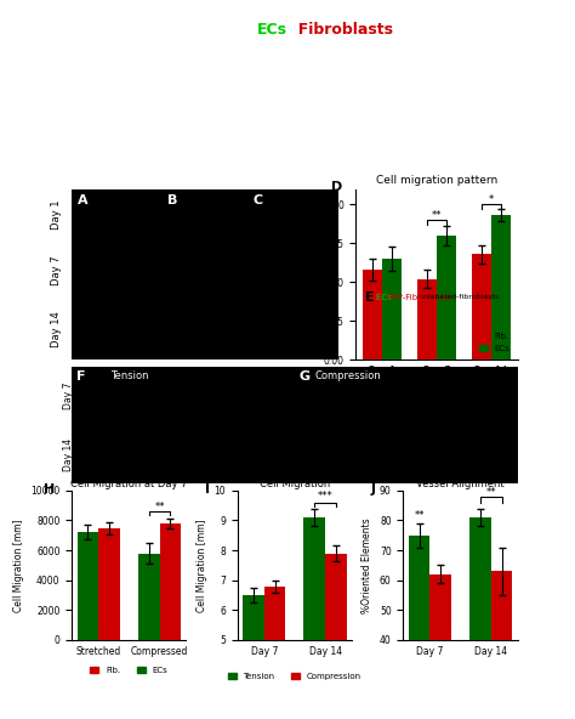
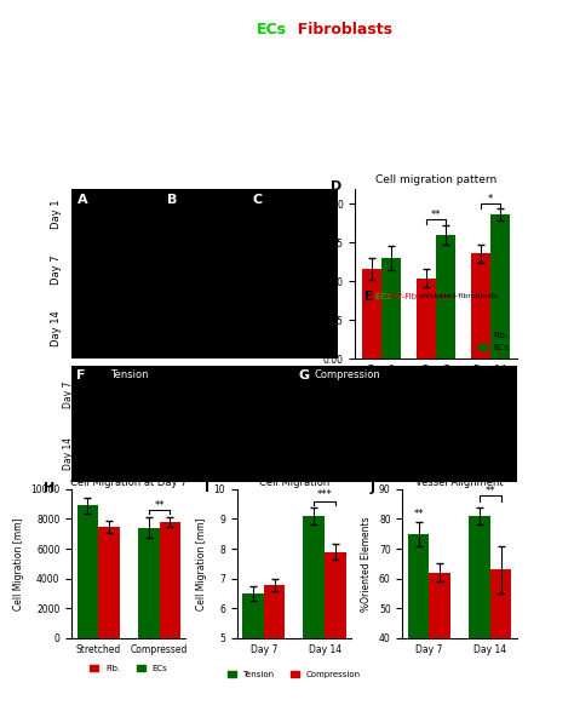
Cell Migration at Day 7/ECs/Stretched: 7200 -> 8900
Cell Migration at Day 7/ECs/Compressed: 5800 -> 7400
